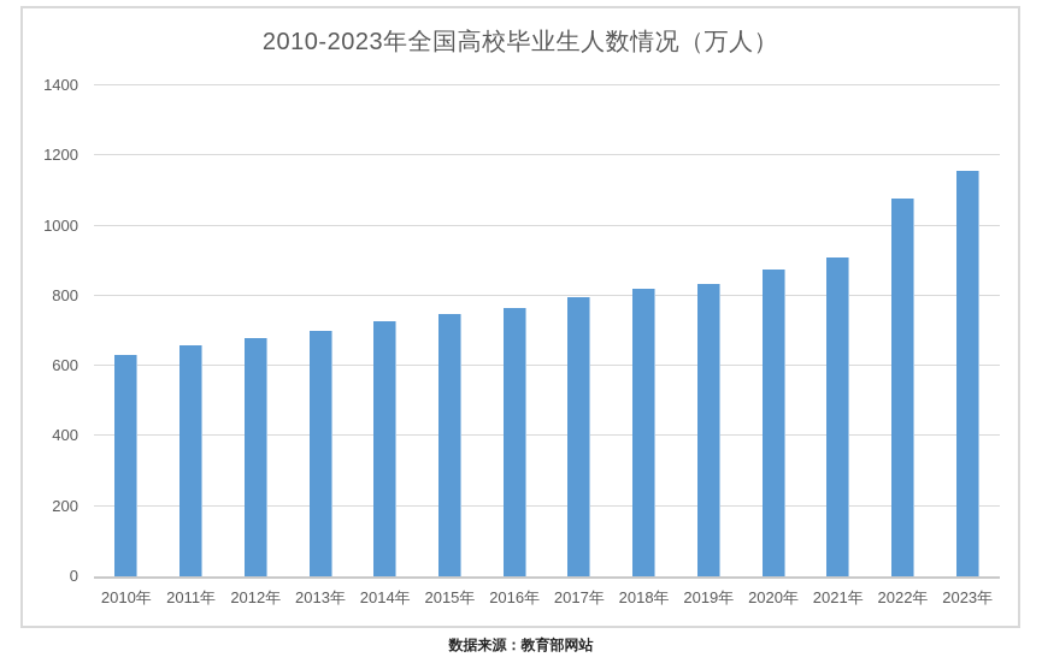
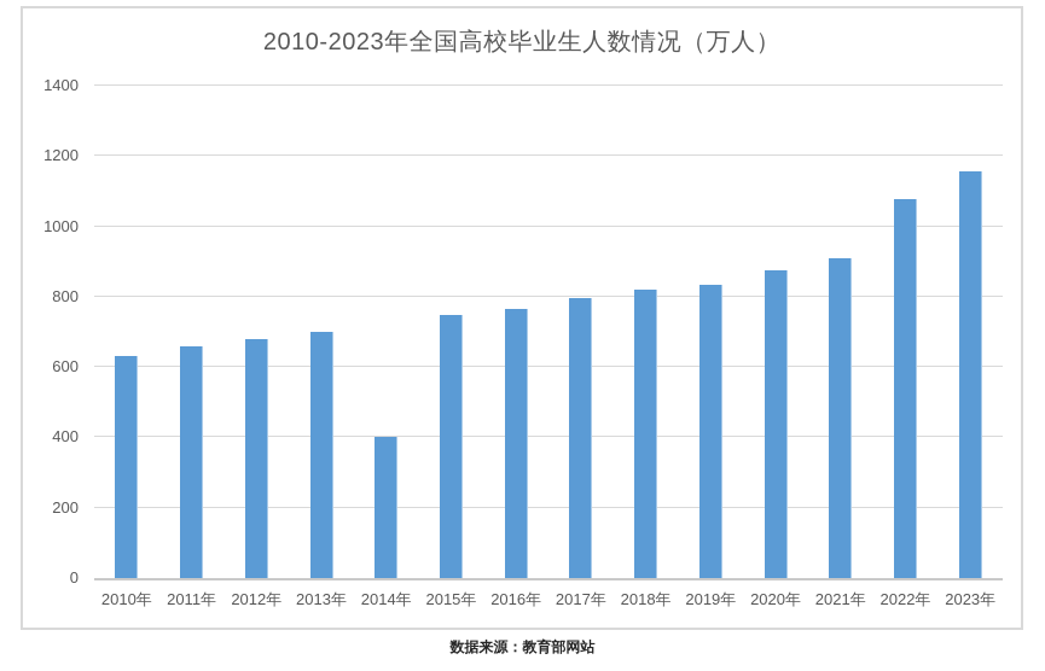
2014年: 730 -> 400
